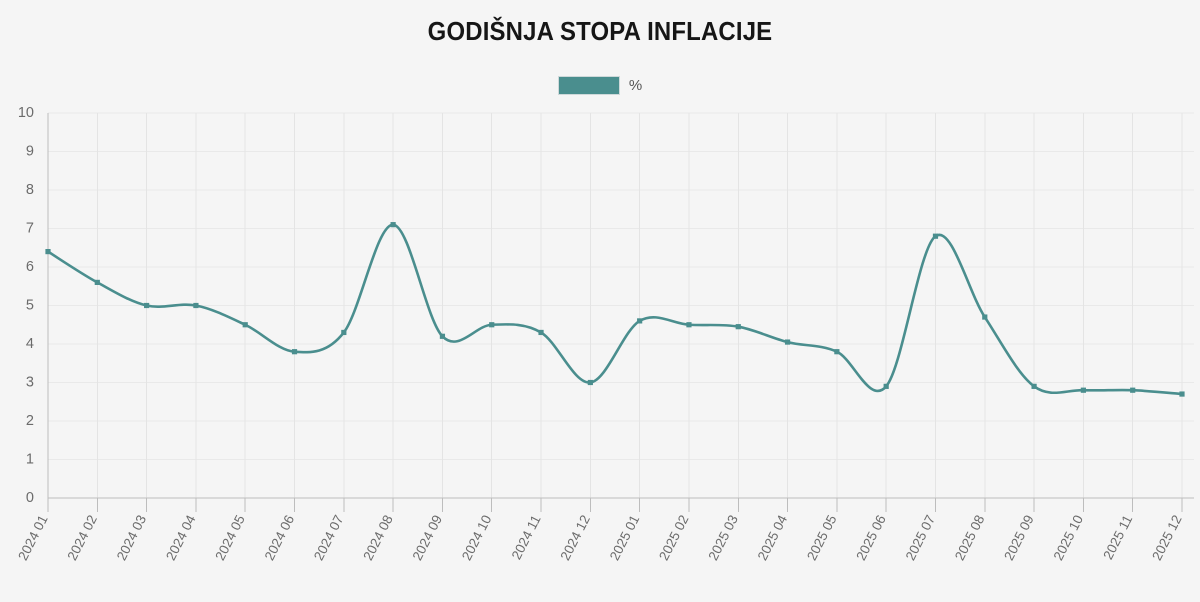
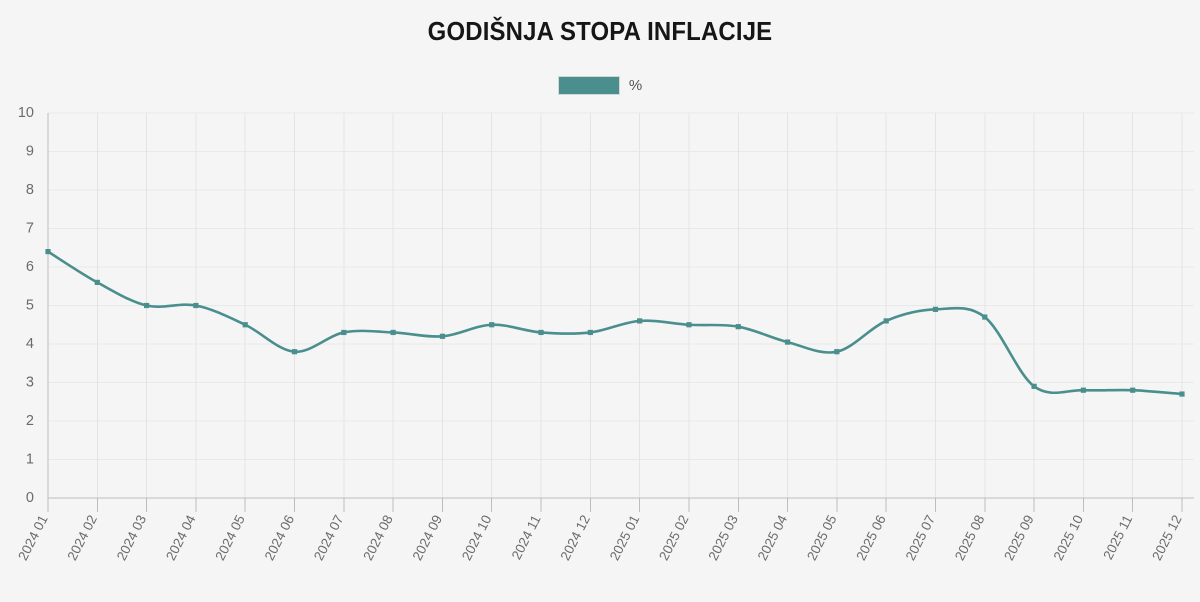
2024 08: 7.1 -> 4.3
2024 12: 3.0 -> 4.3
2025 06: 2.9 -> 4.6
2025 07: 6.8 -> 4.9
